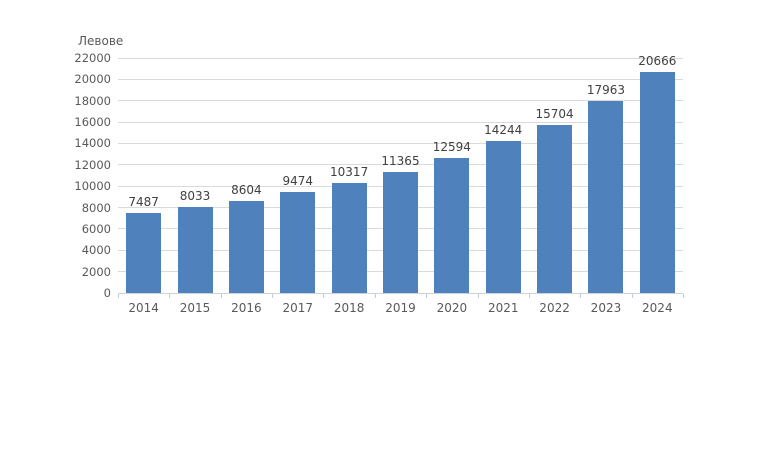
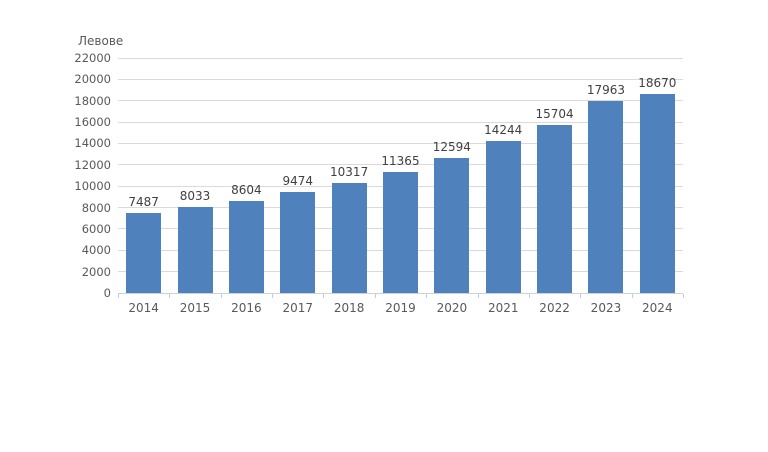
2024: 20666 -> 18670
